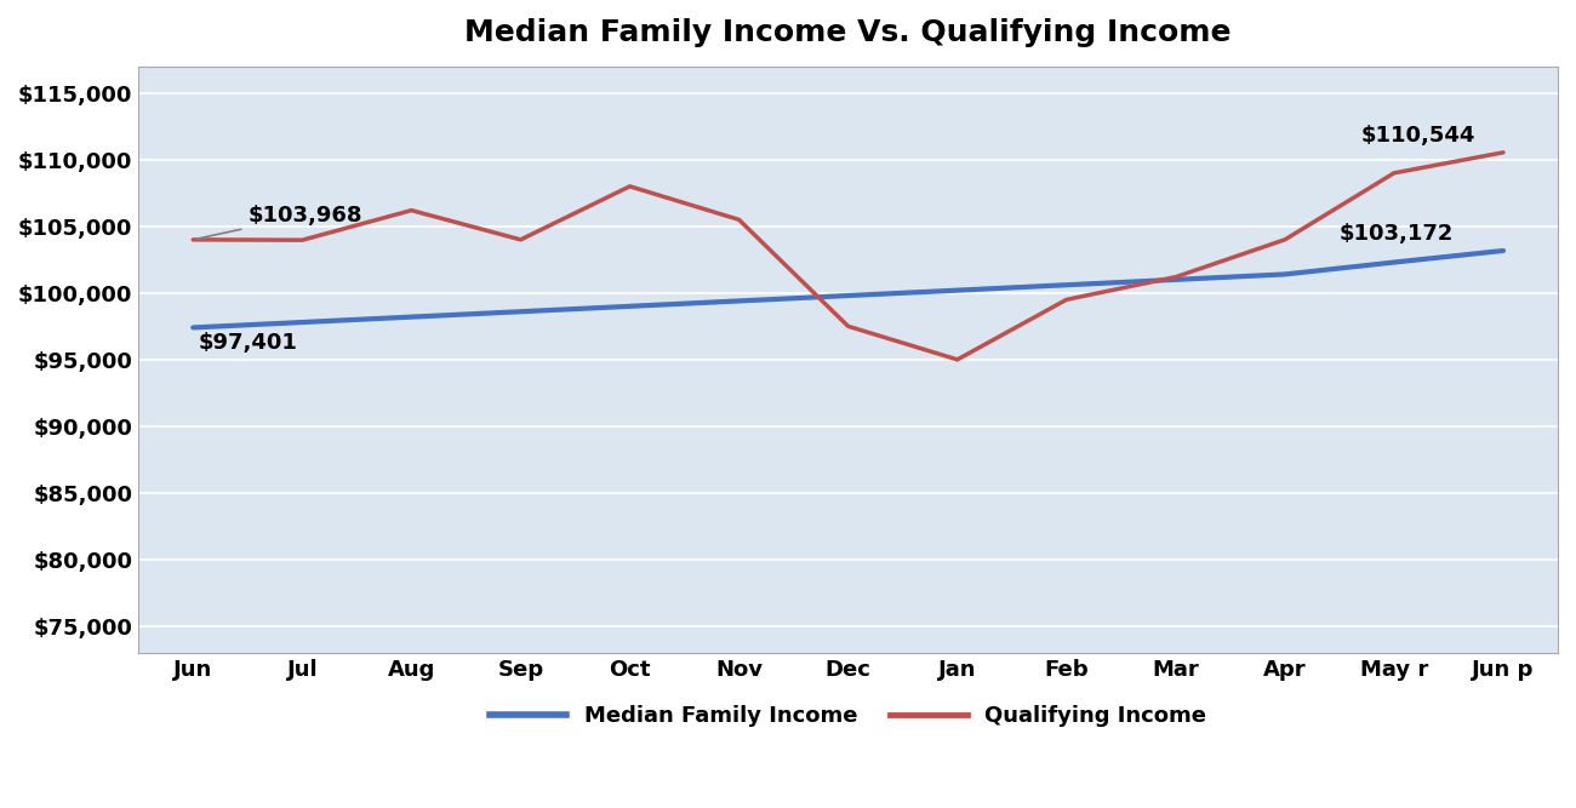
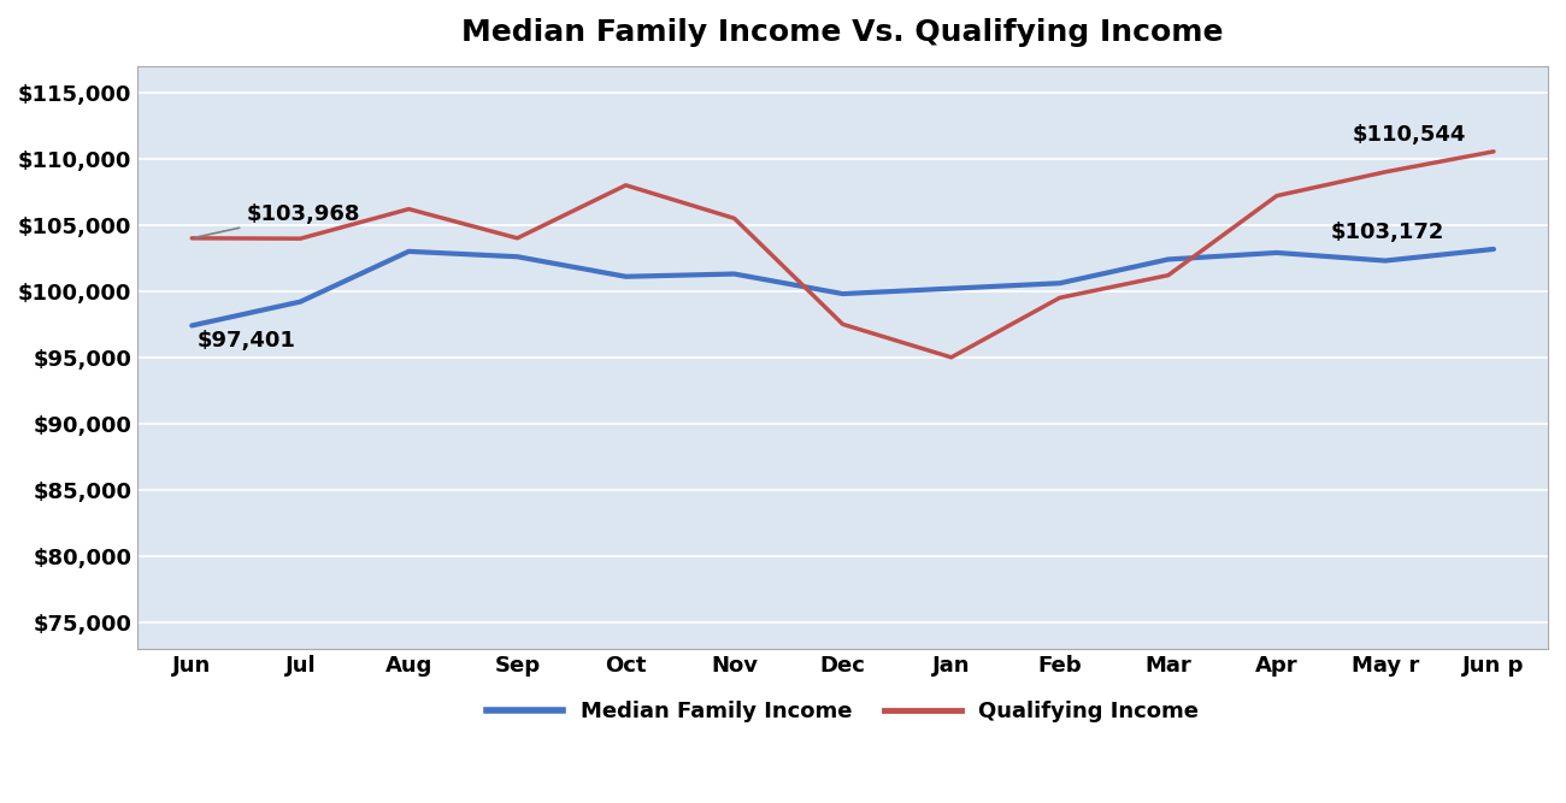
Median Family Income/Jul: $97,800 -> $99,200
Median Family Income/Aug: $98,200 -> $103,000
Median Family Income/Sep: $98,600 -> $102,600
Median Family Income/Oct: $99,000 -> $101,100
Median Family Income/Nov: $99,400 -> $101,300
Median Family Income/Mar: $101,000 -> $102,400
Median Family Income/Apr: $101,400 -> $102,900
Qualifying Income/Apr: $104,000 -> $107,200
